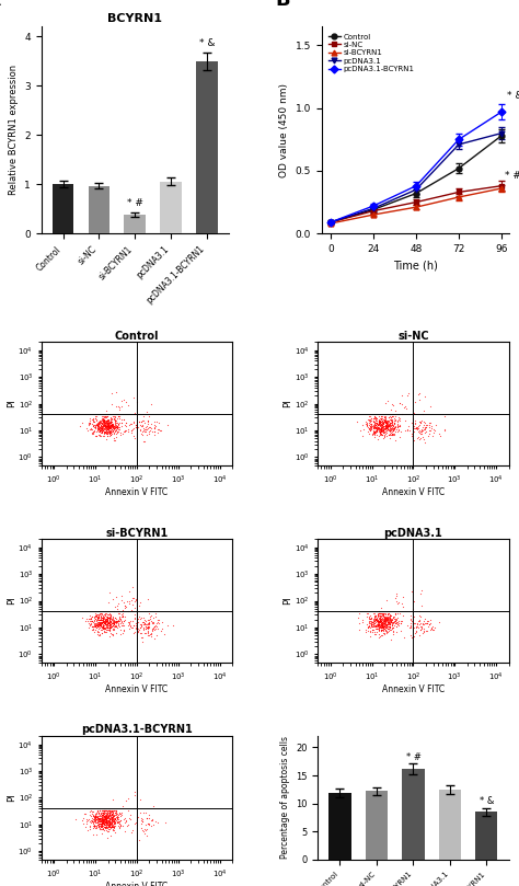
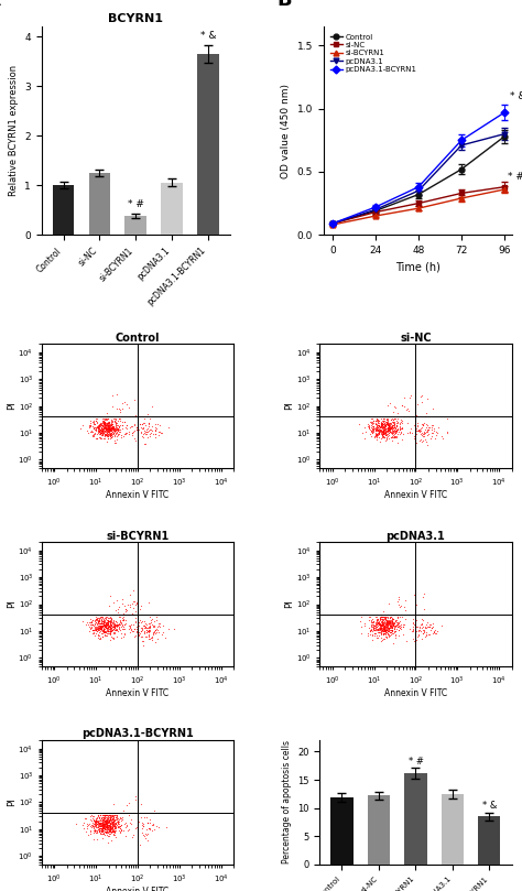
BCYRN1/si-NC: 0.97 -> 1.25
BCYRN1/pcDNA3.1-BCYRN1: 3.50 -> 3.65
